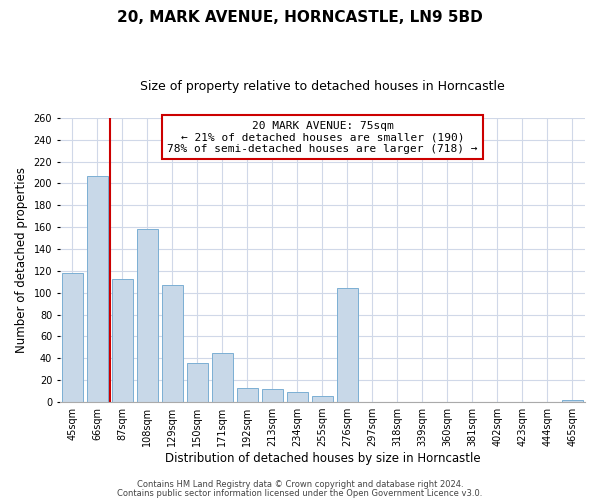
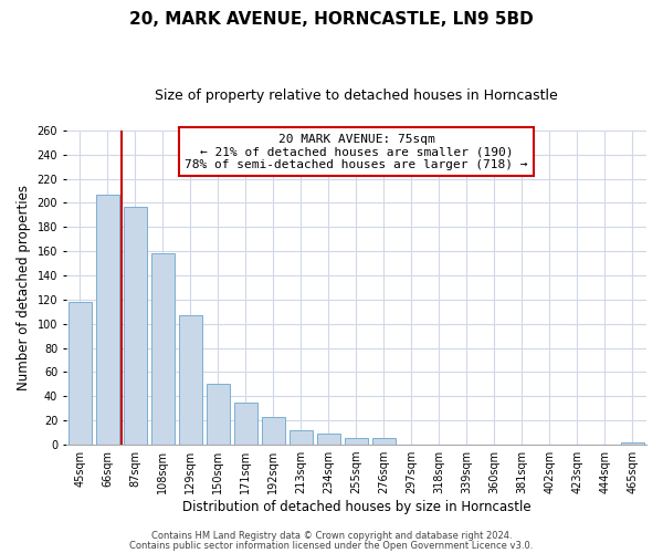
87sqm: 113 -> 197
150sqm: 36 -> 50
171sqm: 45 -> 35
192sqm: 13 -> 23
276sqm: 104 -> 6
